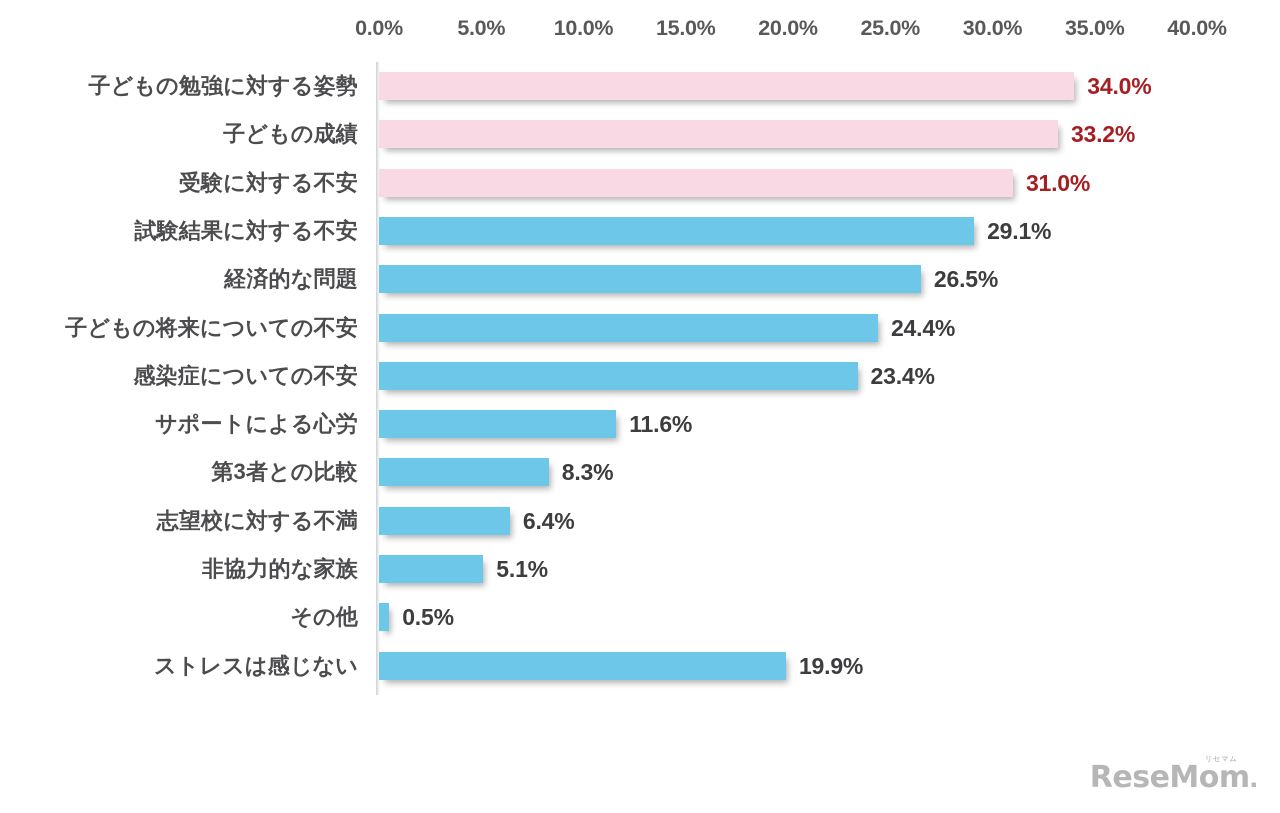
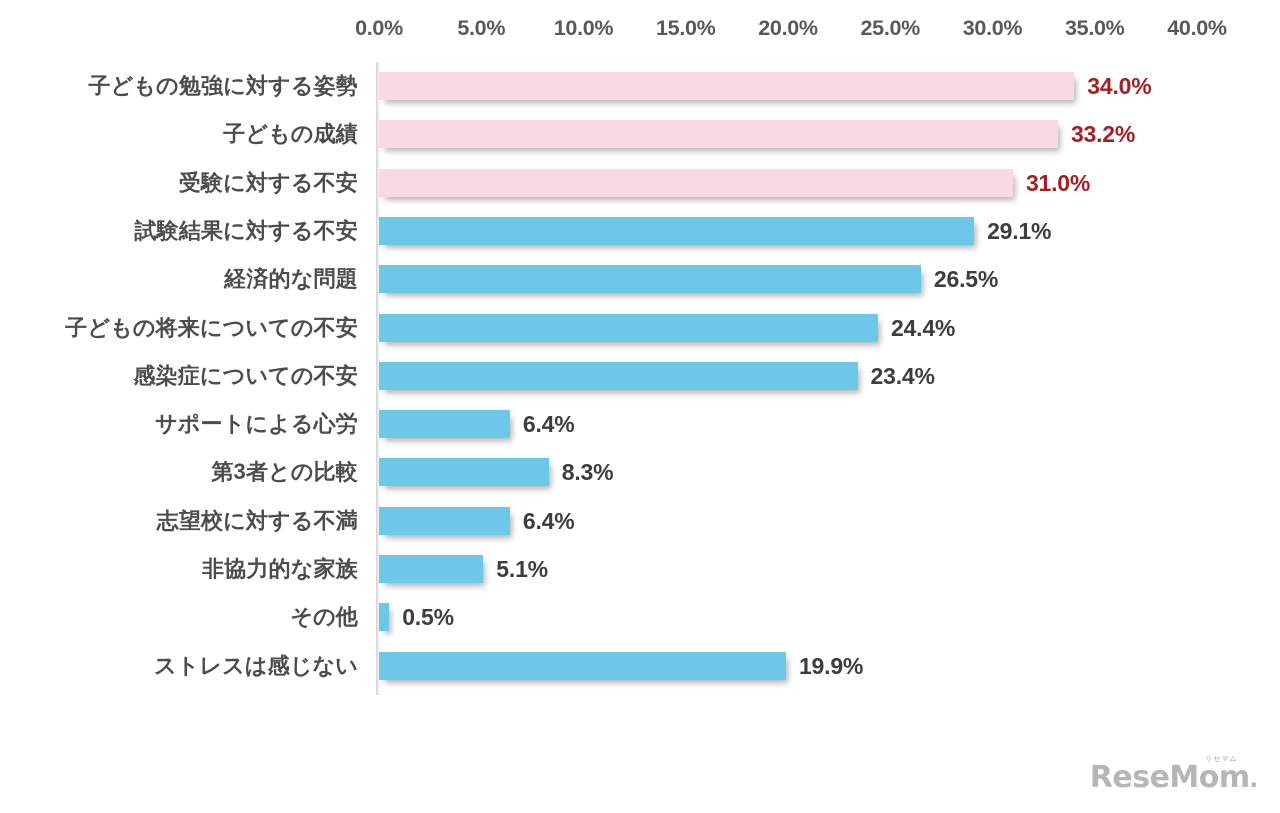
サポートによる心労: 11.6% -> 6.4%
